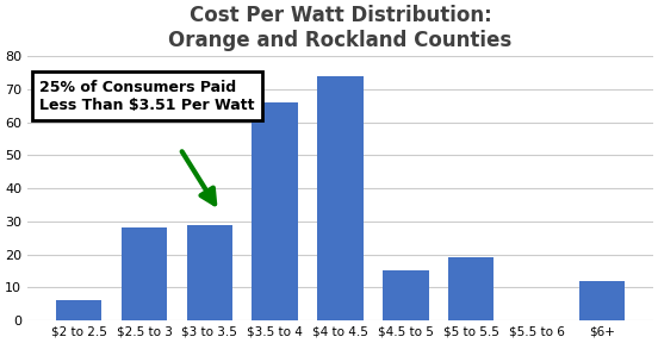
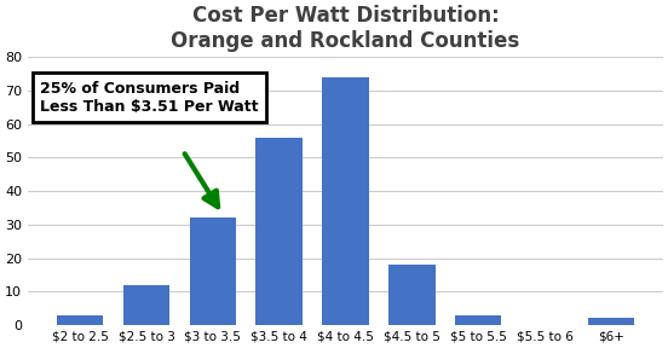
$2 to 2.5: 6 -> 3
$2.5 to 3: 28 -> 12
$3 to 3.5: 29 -> 32
$3.5 to 4: 66 -> 56
$4.5 to 5: 15 -> 18
$5 to 5.5: 19 -> 3
$6+: 12 -> 2
